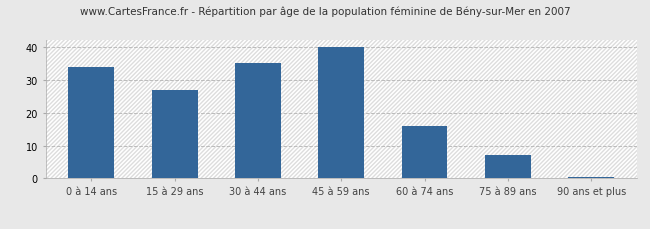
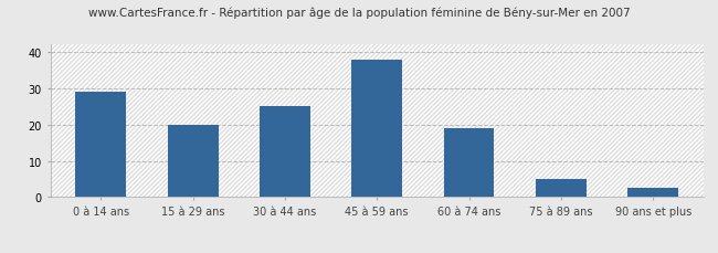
0 à 14 ans: 34.0 -> 29.0
15 à 29 ans: 27.0 -> 20.0
30 à 44 ans: 35.0 -> 25.0
45 à 59 ans: 40.0 -> 38.0
60 à 74 ans: 16.0 -> 19.0
75 à 89 ans: 7.0 -> 5.0
90 ans et plus: 0.4 -> 2.5
